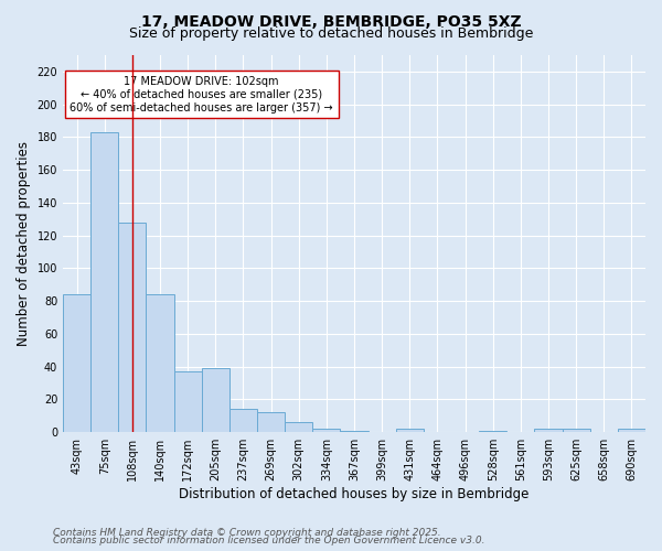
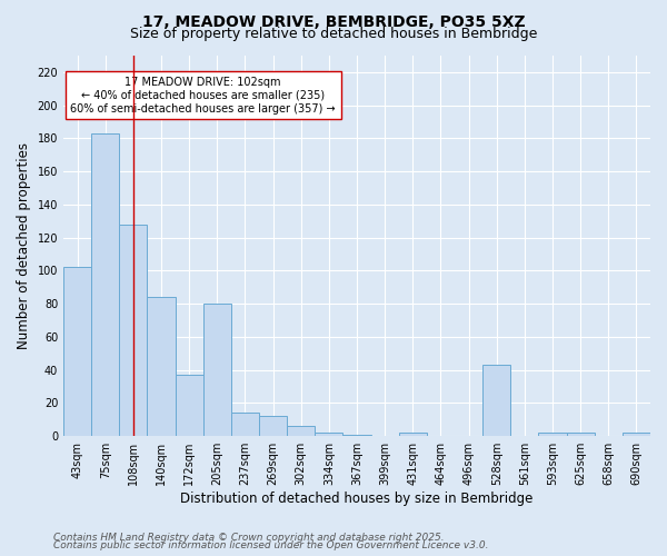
43sqm: 84 -> 102
205sqm: 39 -> 80
528sqm: 1 -> 43
